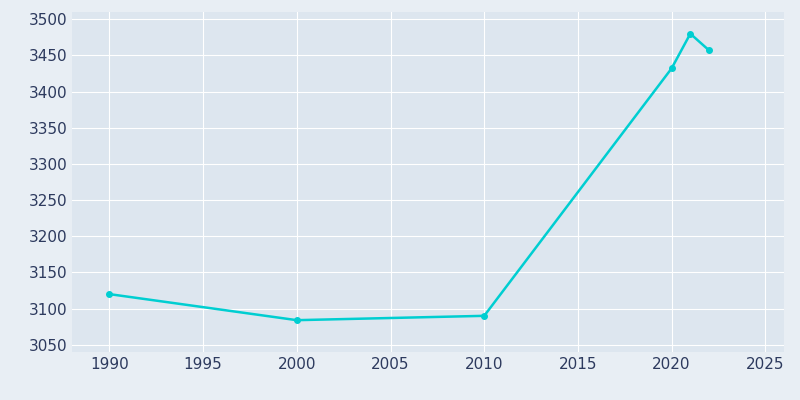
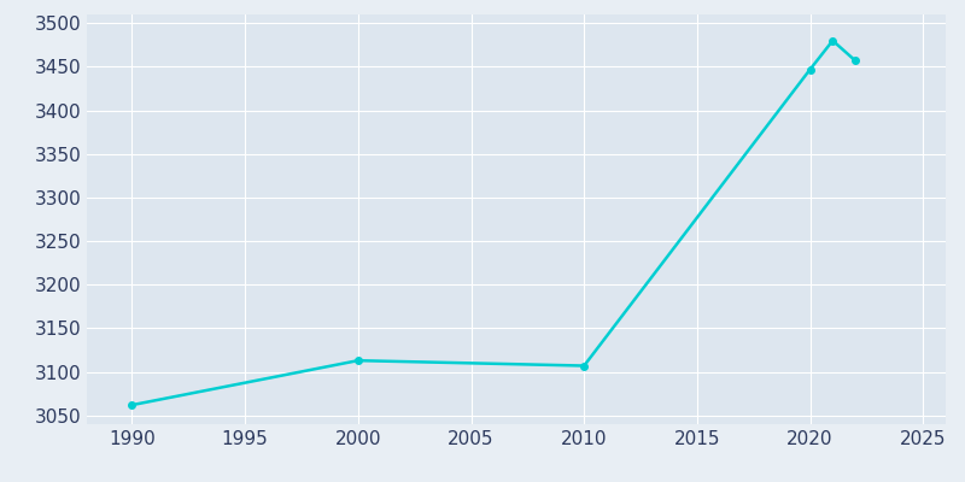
1990: 3120 -> 3062
2000: 3084 -> 3113
2010: 3090 -> 3107
2020: 3432 -> 3447
